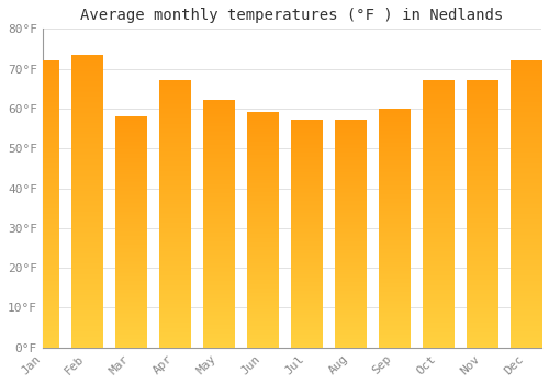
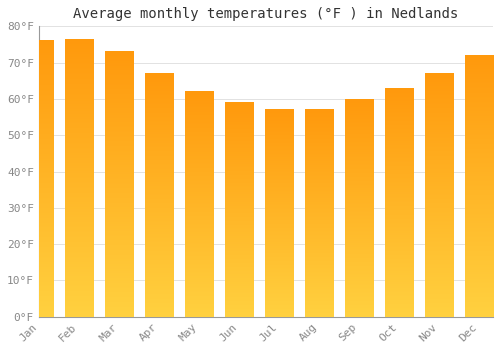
Jan: 72.0°F -> 76.0°F
Feb: 73.5°F -> 76.5°F
Mar: 58.0°F -> 73.0°F
Oct: 67.0°F -> 63.0°F
